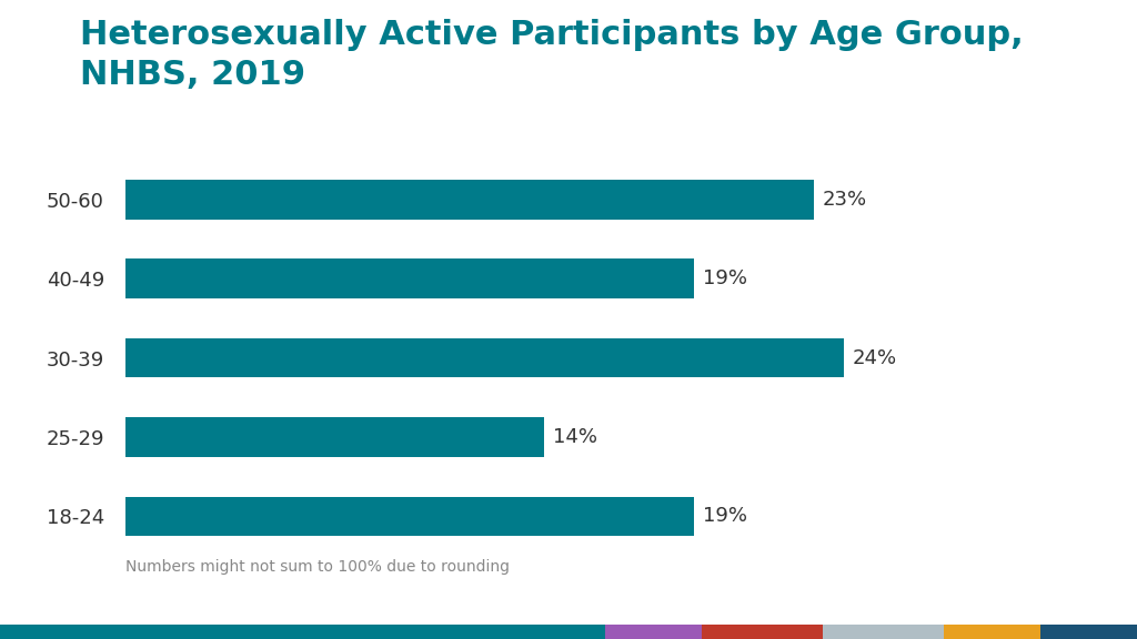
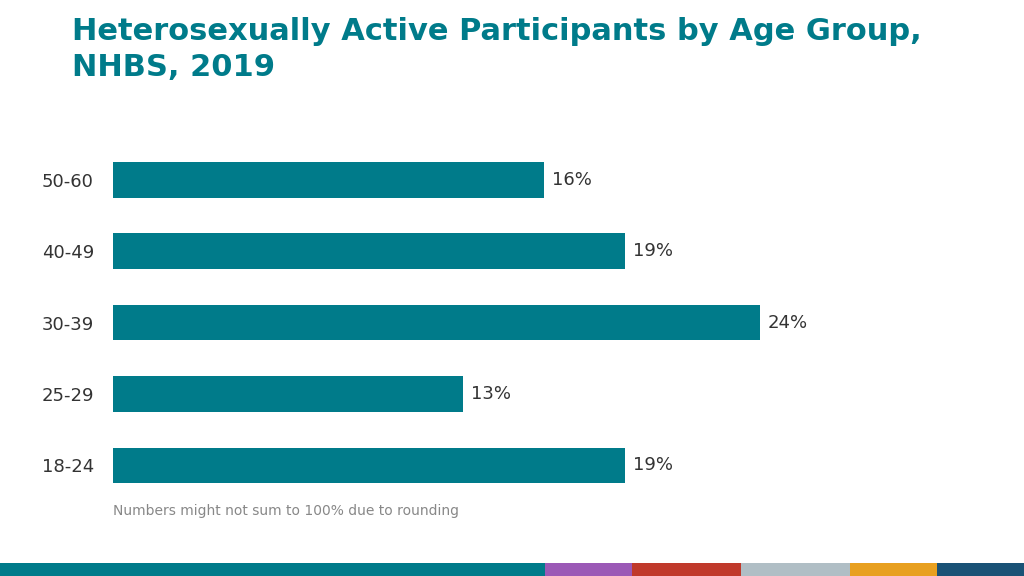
50-60: 23% -> 16%
25-29: 14% -> 13%
